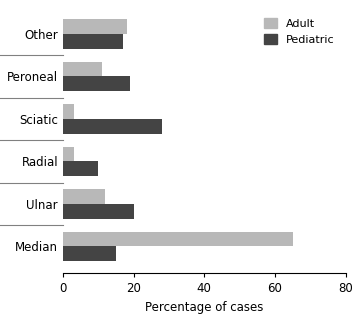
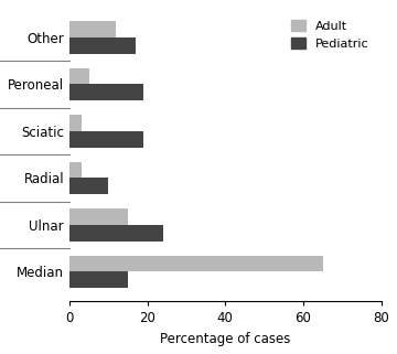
Adult/Other: 18 -> 12
Adult/Peroneal: 11 -> 5
Pediatric/Sciatic: 28 -> 19
Adult/Ulnar: 12 -> 15
Pediatric/Ulnar: 20 -> 24
